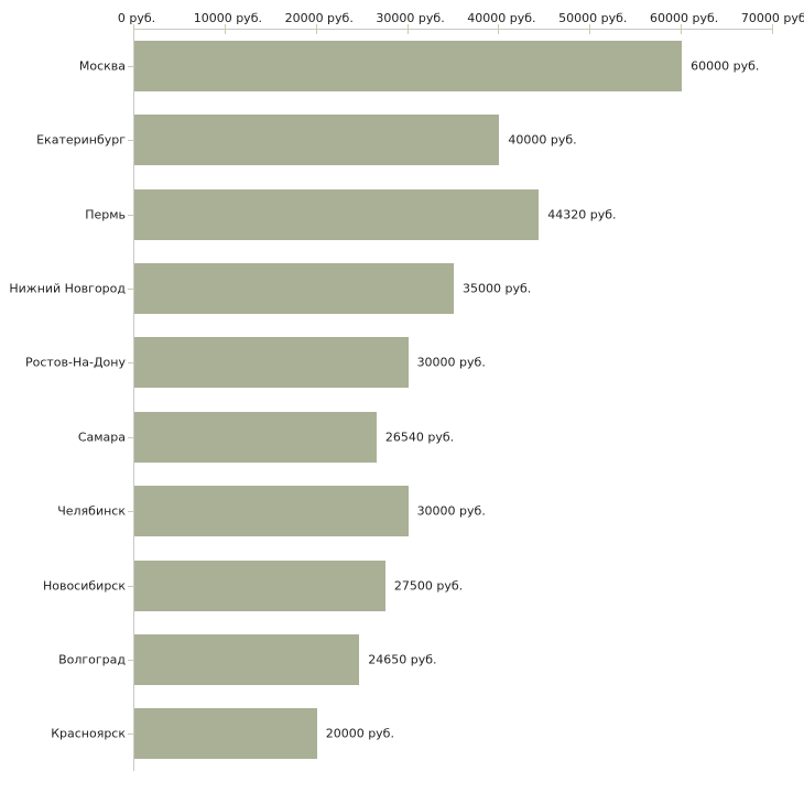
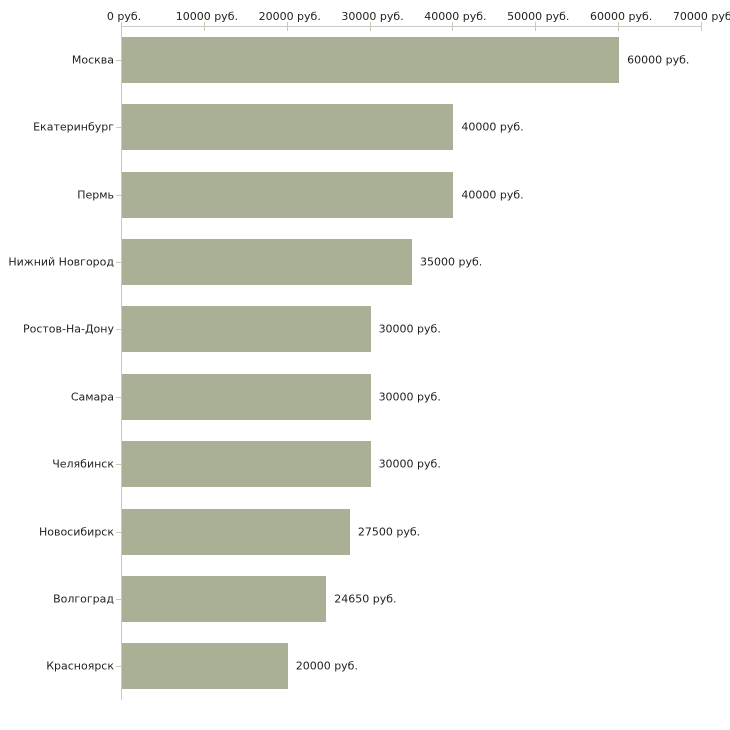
Пермь: 44320 -> 40000
Самара: 26540 -> 30000
